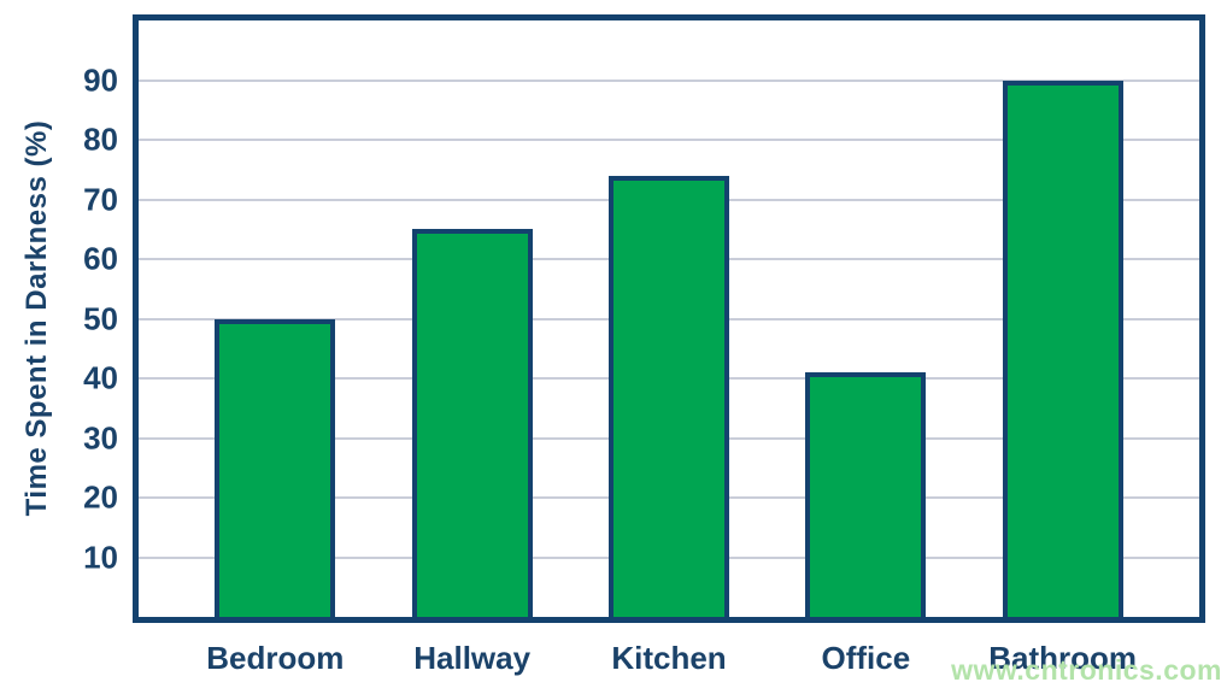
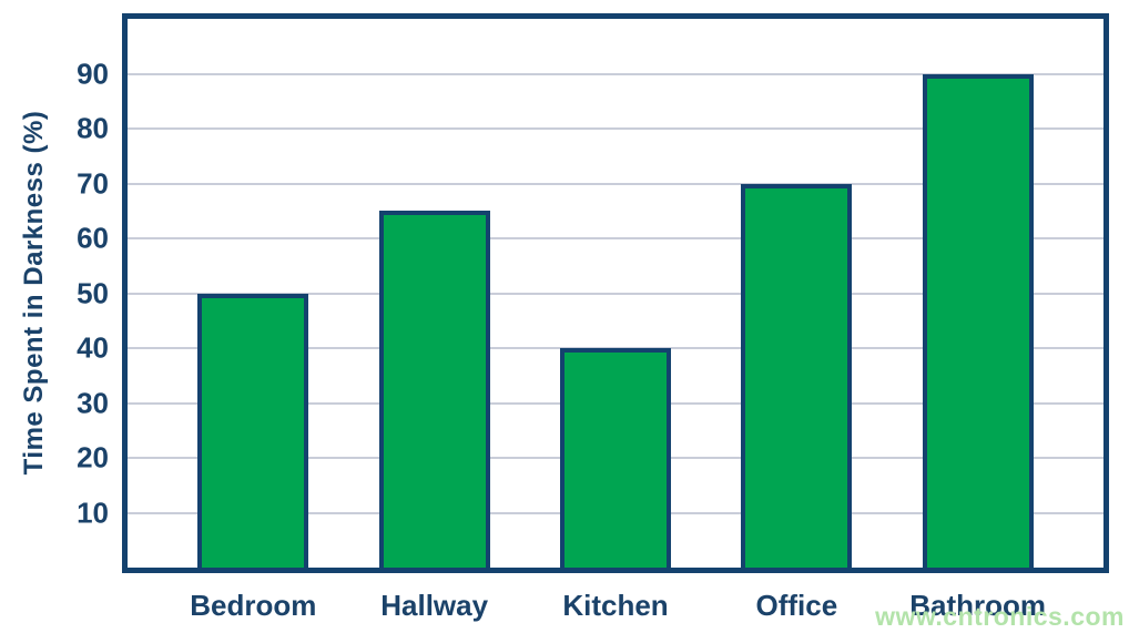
Kitchen: 74 -> 40
Office: 41 -> 70
